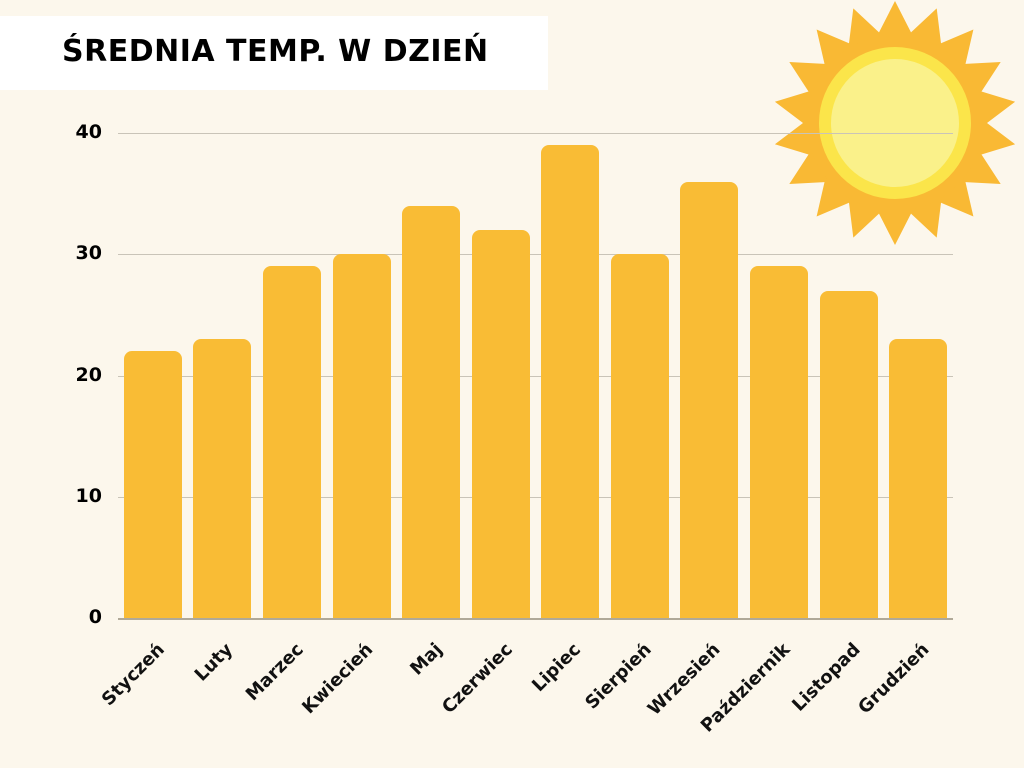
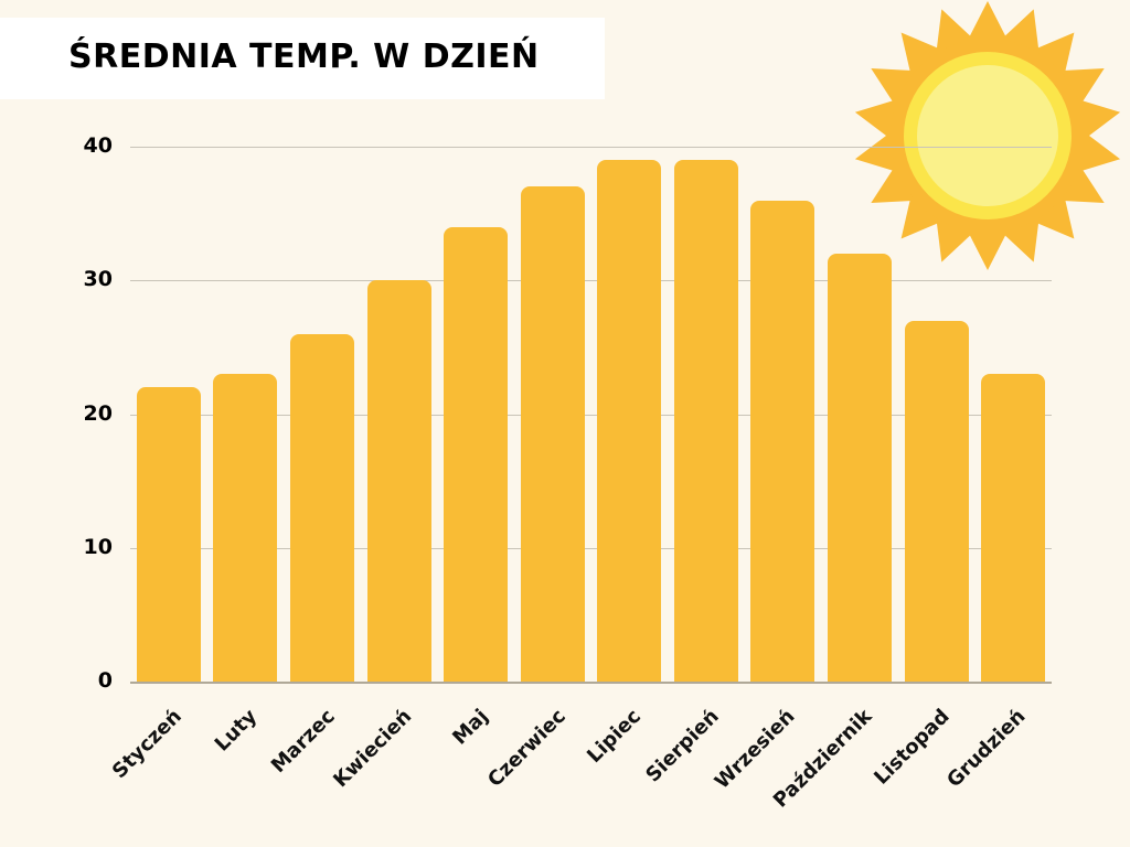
Marzec: 29 -> 26
Czerwiec: 32 -> 37
Sierpień: 30 -> 39
Październik: 29 -> 32
